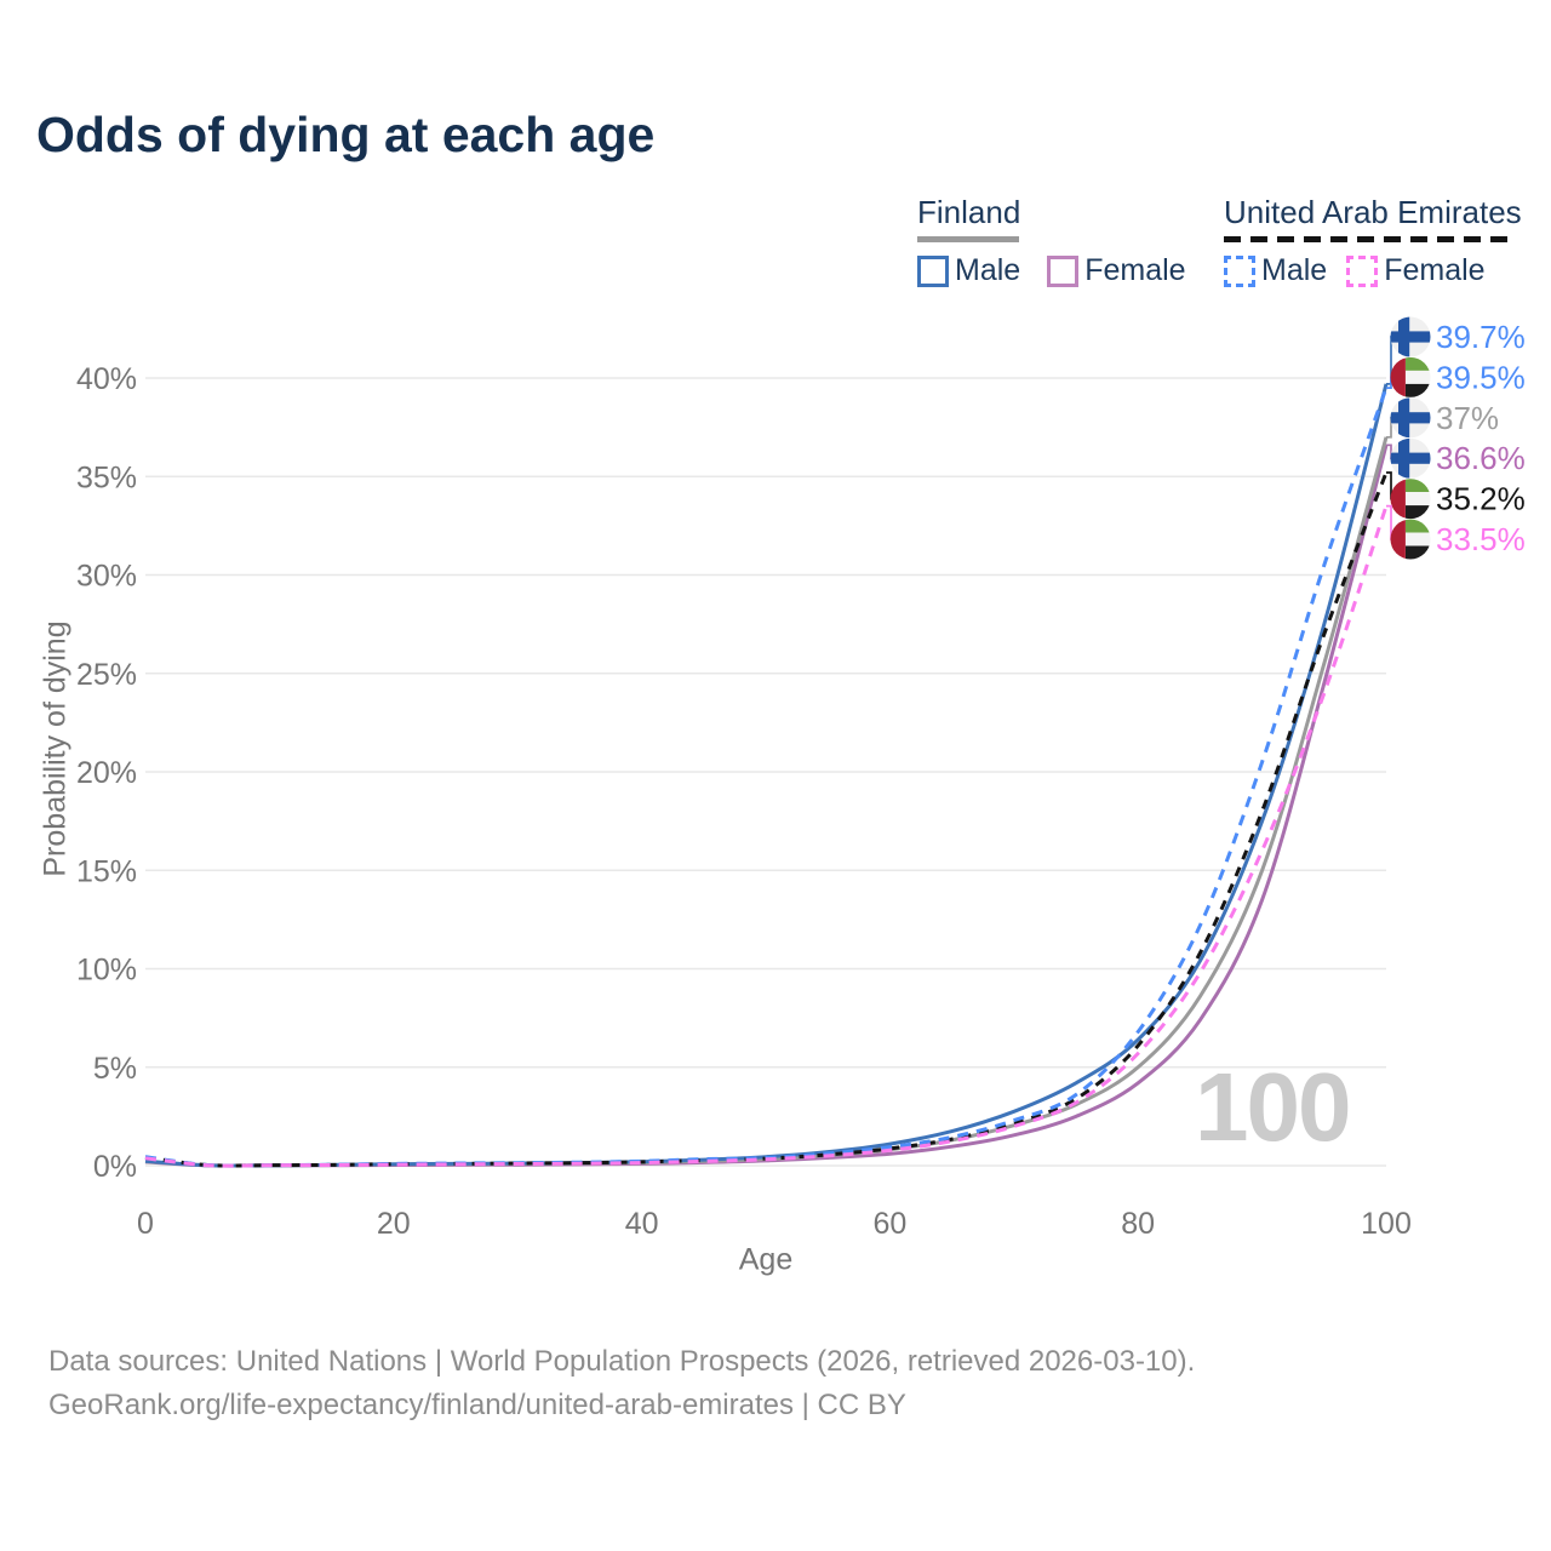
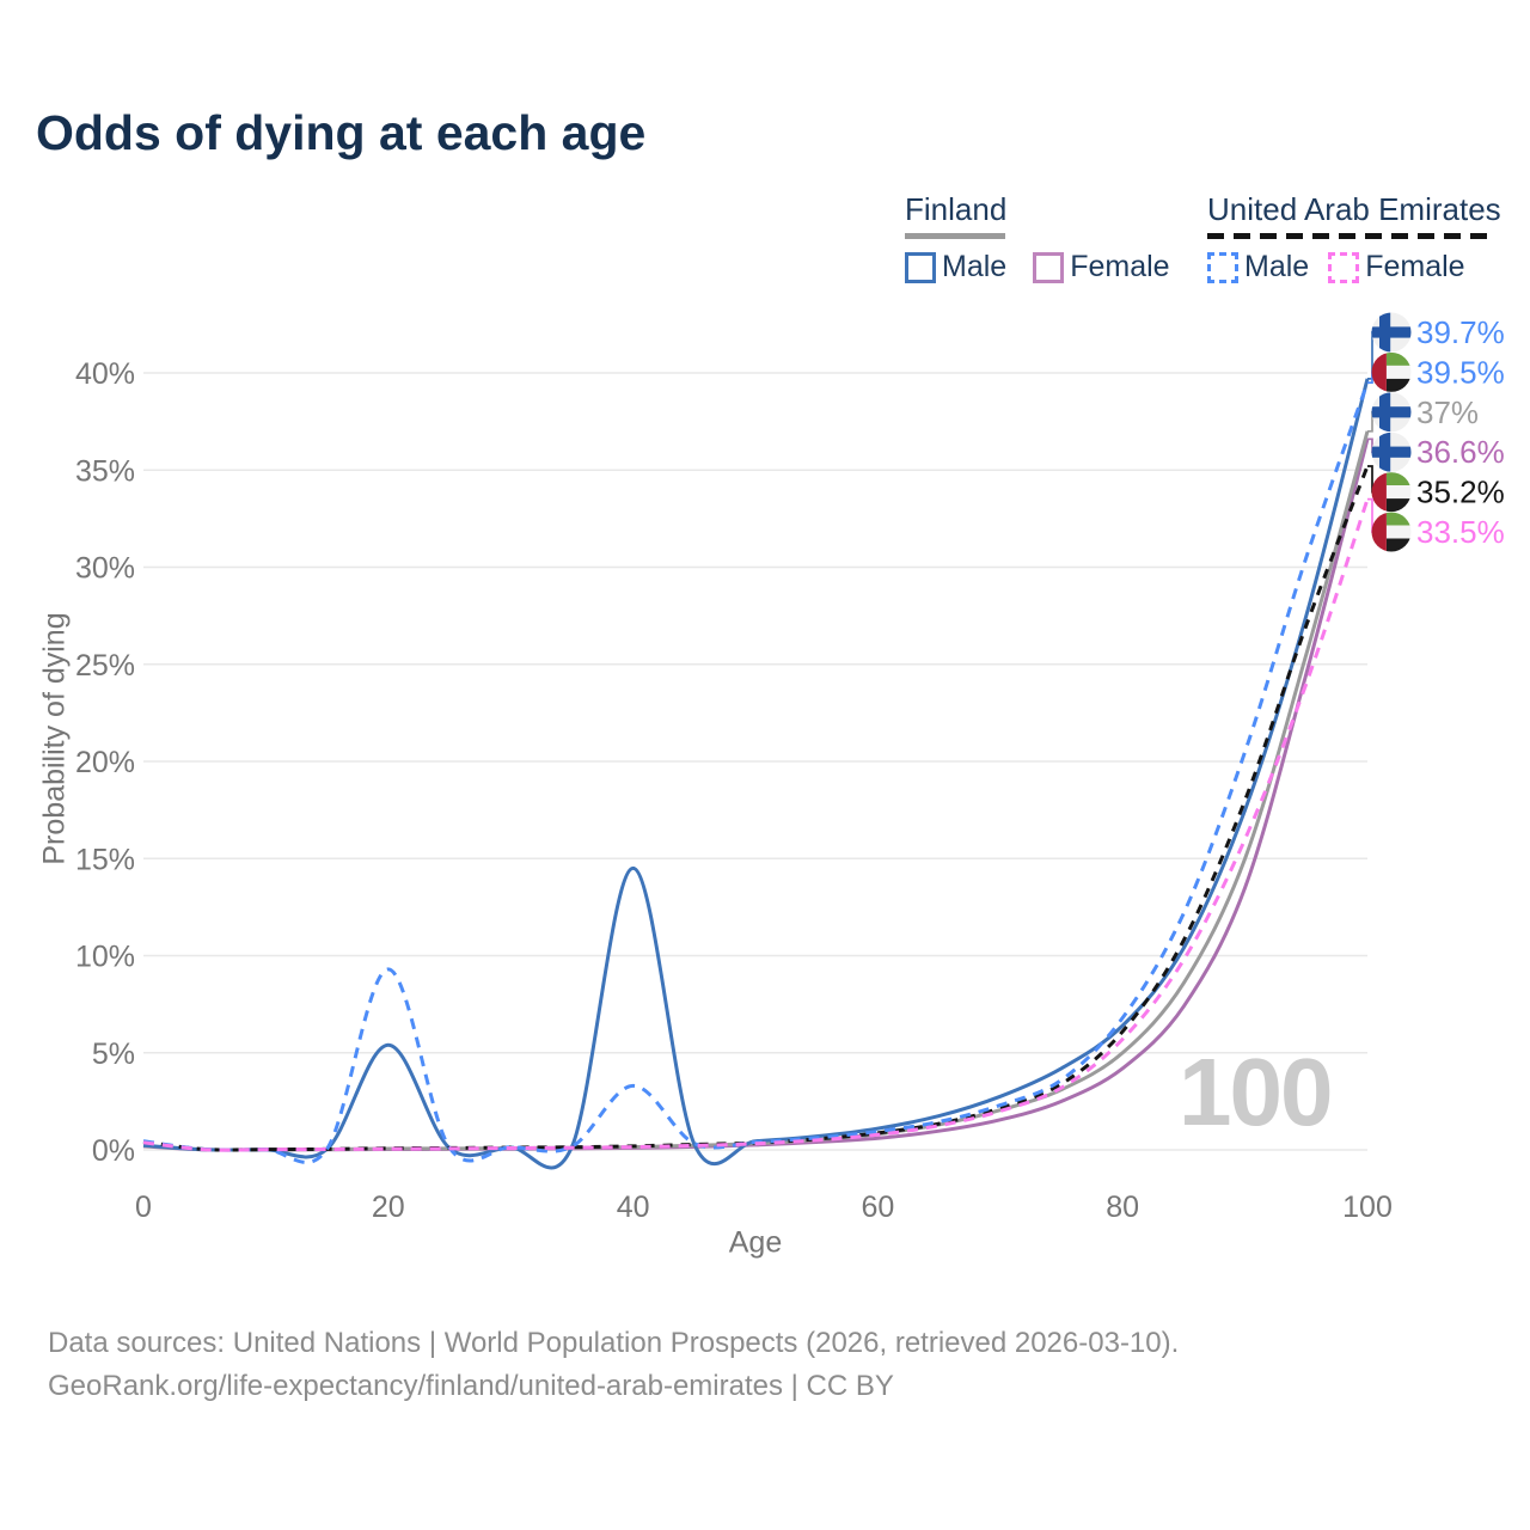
Finland Male/20: 0.1% -> 5.4%
United Arab Emirates Male/20: 0.1% -> 9.3%
Finland Male/40: 0.2% -> 14.5%
United Arab Emirates Male/40: 0.2% -> 3.3%
